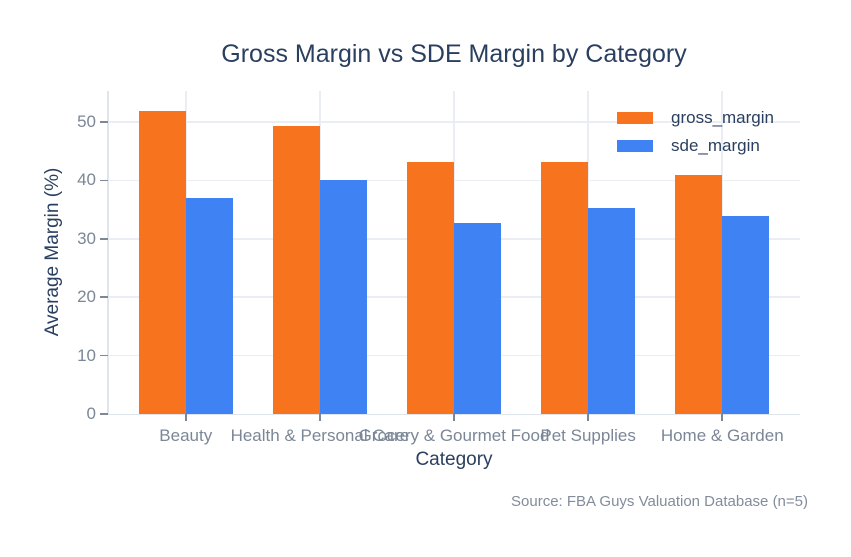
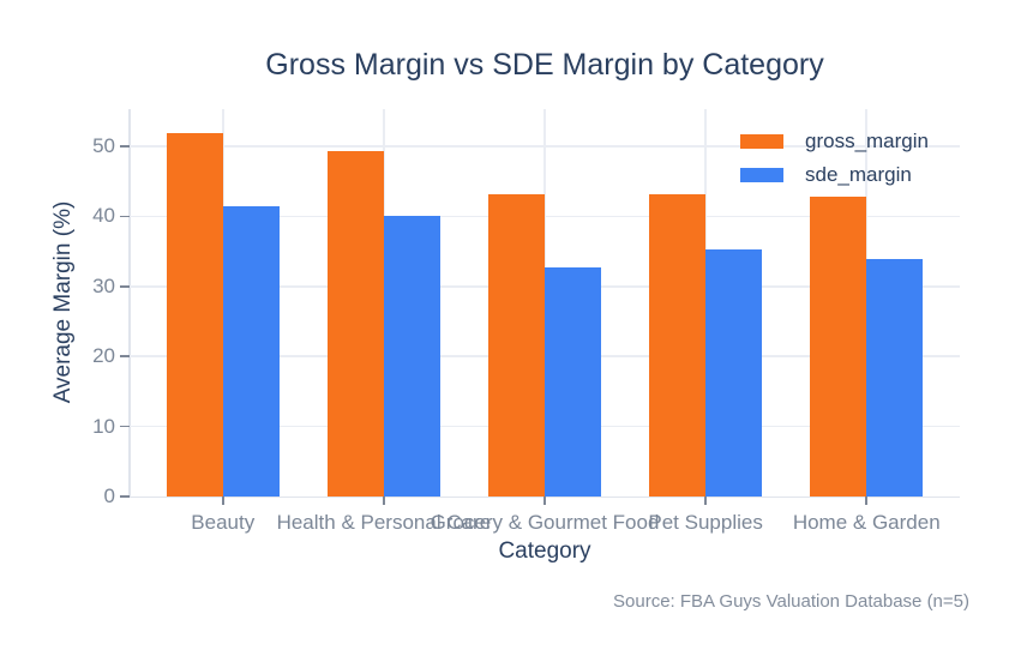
sde_margin/Beauty: 37 -> 41
gross_margin/Home & Garden: 41 -> 43
